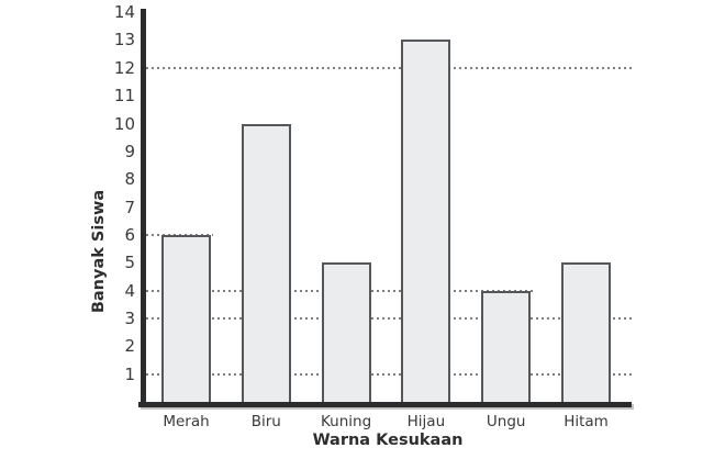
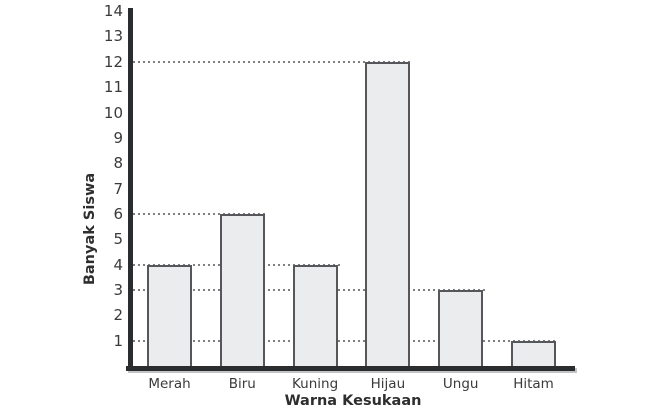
Merah: 6 -> 4
Biru: 10 -> 6
Kuning: 5 -> 4
Hijau: 13 -> 12
Ungu: 4 -> 3
Hitam: 5 -> 1
